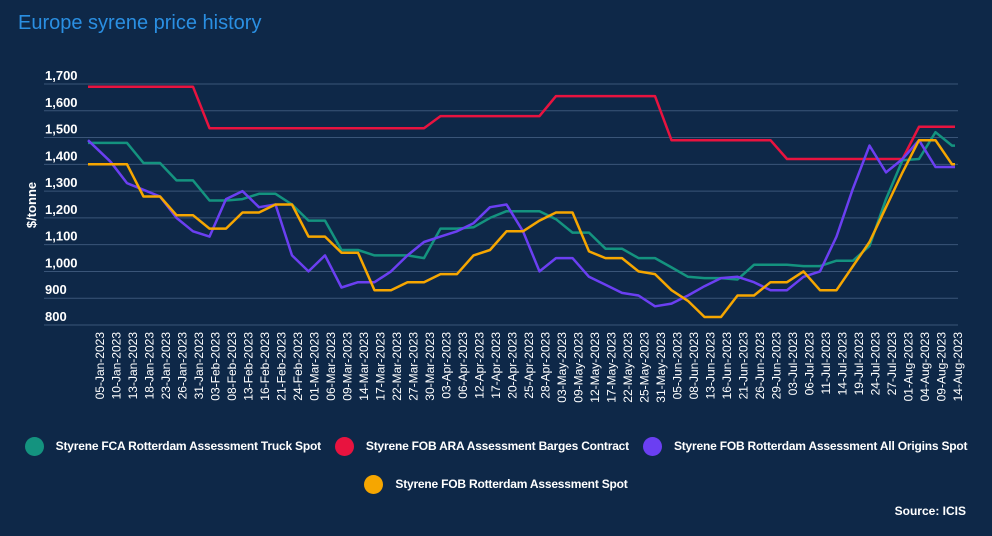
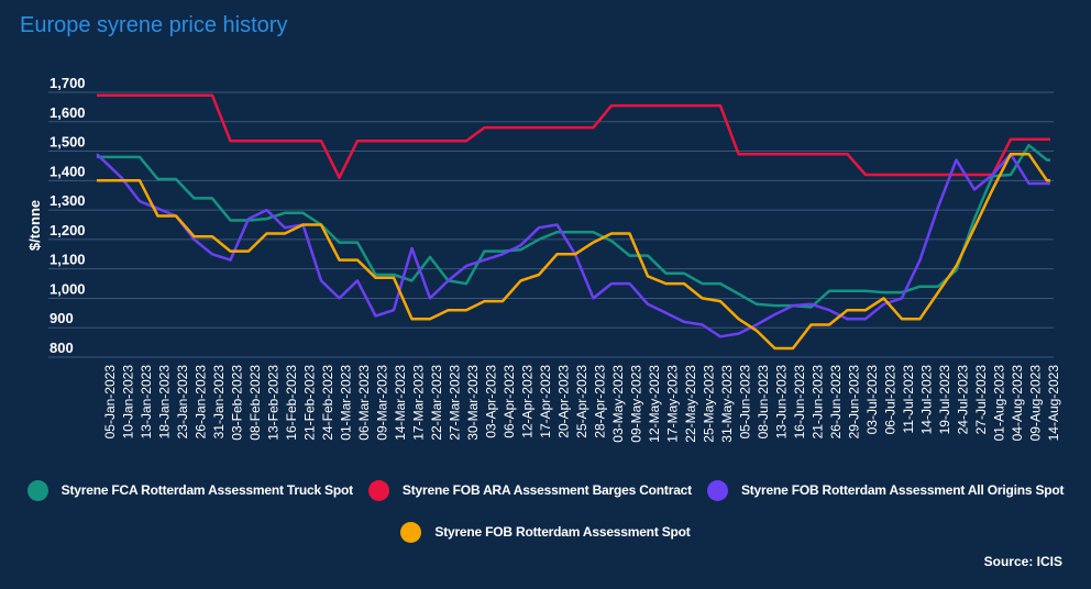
Styrene FOB ARA Assessment Barges Contract/01-Mar-2023: 1540 -> 1410
Styrene FOB Rotterdam Assessment All Origins Spot/17-Mar-2023: 960 -> 1170
Styrene FCA Rotterdam Assessment Truck Spot/22-Mar-2023: 1060 -> 1140
